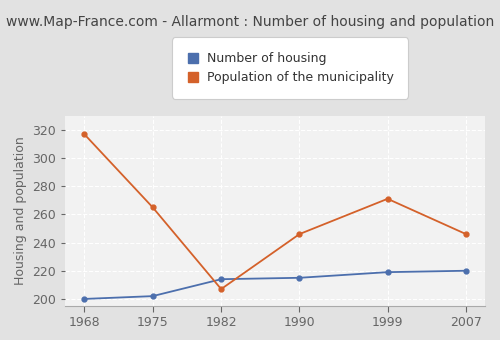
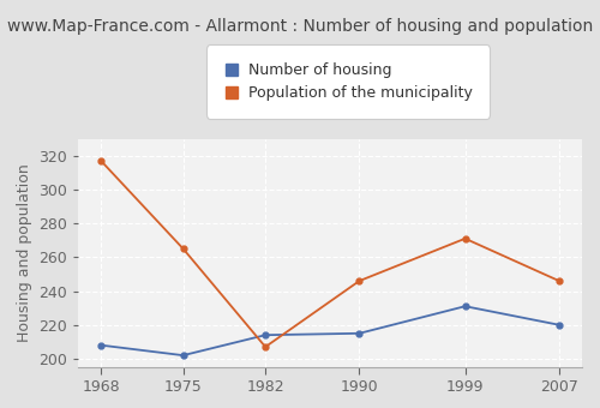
Number of housing/1968: 200 -> 208
Number of housing/1999: 219 -> 231
